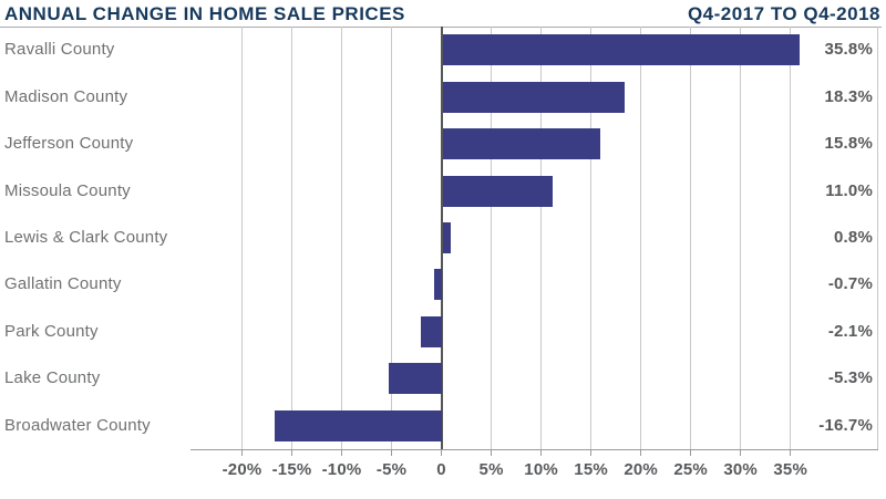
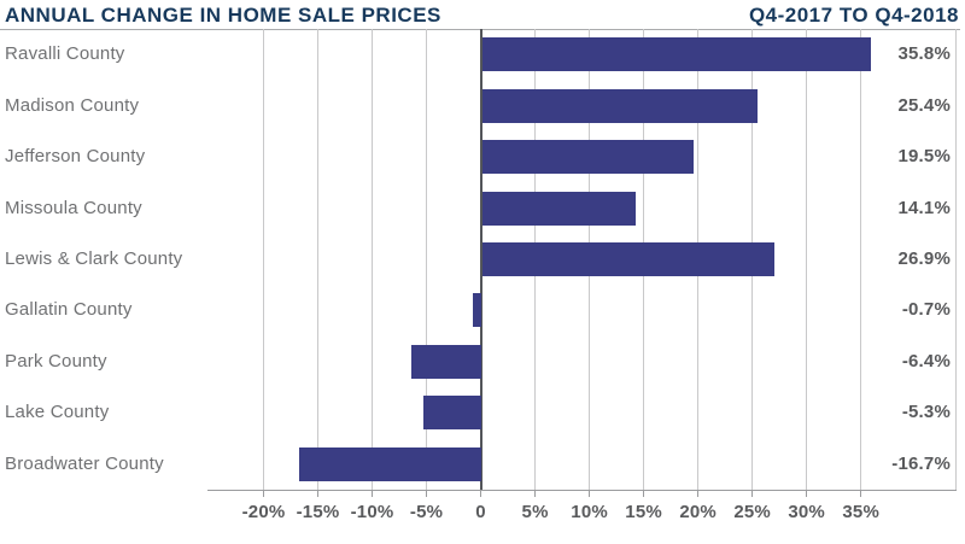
Madison County: 18.3% -> 25.4%
Jefferson County: 15.8% -> 19.5%
Missoula County: 11.0% -> 14.1%
Lewis & Clark County: 0.8% -> 26.9%
Park County: -2.1% -> -6.4%
